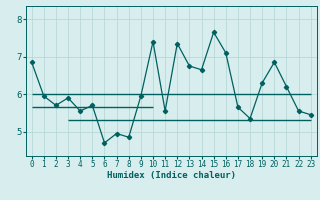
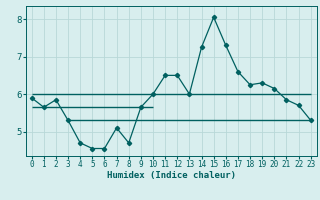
0: 6.85 -> 5.90
1: 5.95 -> 5.65
2: 5.70 -> 5.85
3: 5.90 -> 5.30
4: 5.55 -> 4.70
5: 5.70 -> 4.55
6: 4.70 -> 4.55
7: 4.95 -> 5.10
8: 4.85 -> 4.70
9: 5.95 -> 5.65
10: 7.40 -> 6.00
11: 5.55 -> 6.50
12: 7.35 -> 6.50
13: 6.75 -> 6.00
14: 6.65 -> 7.25
15: 7.65 -> 8.05
16: 7.10 -> 7.30
17: 5.65 -> 6.60
18: 5.35 -> 6.25
20: 6.85 -> 6.15
21: 6.20 -> 5.85
22: 5.55 -> 5.70
23: 5.45 -> 5.30
